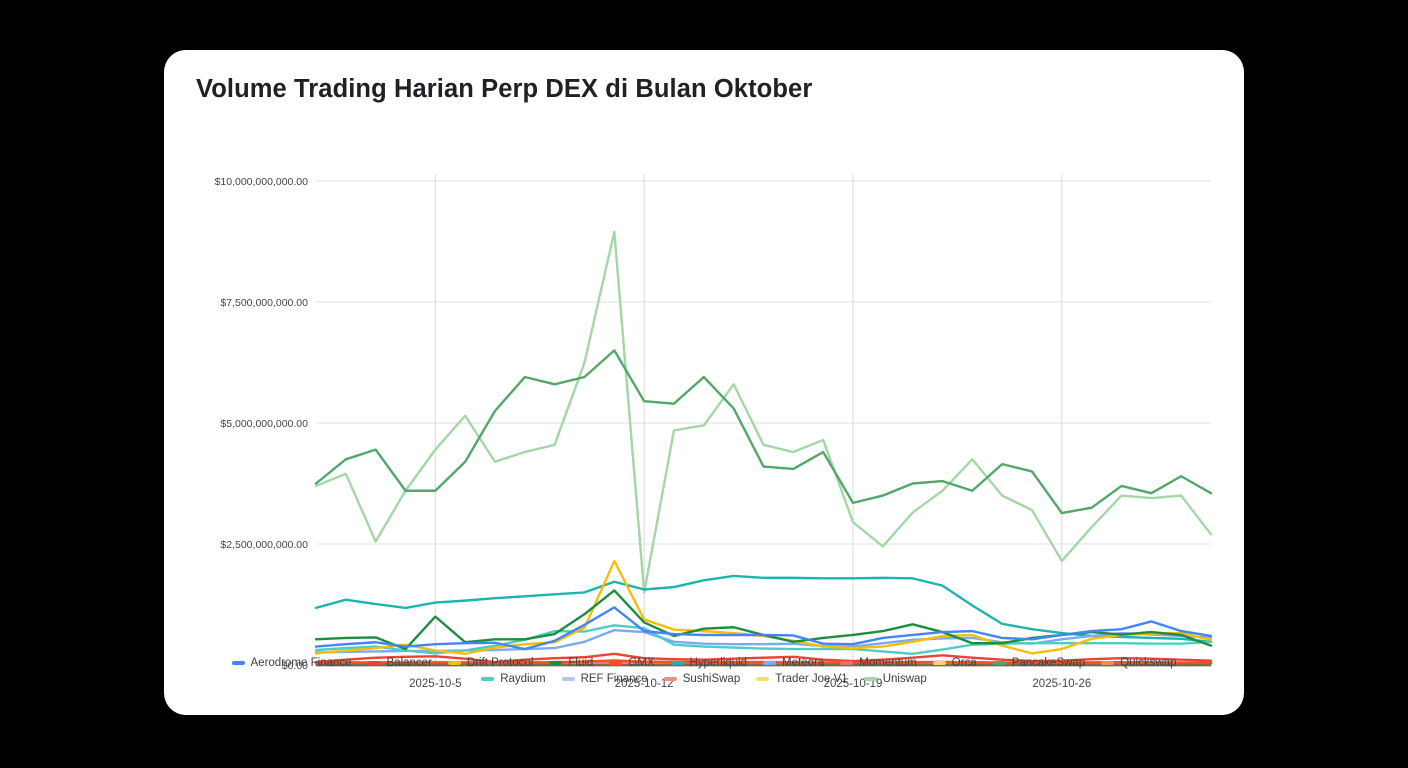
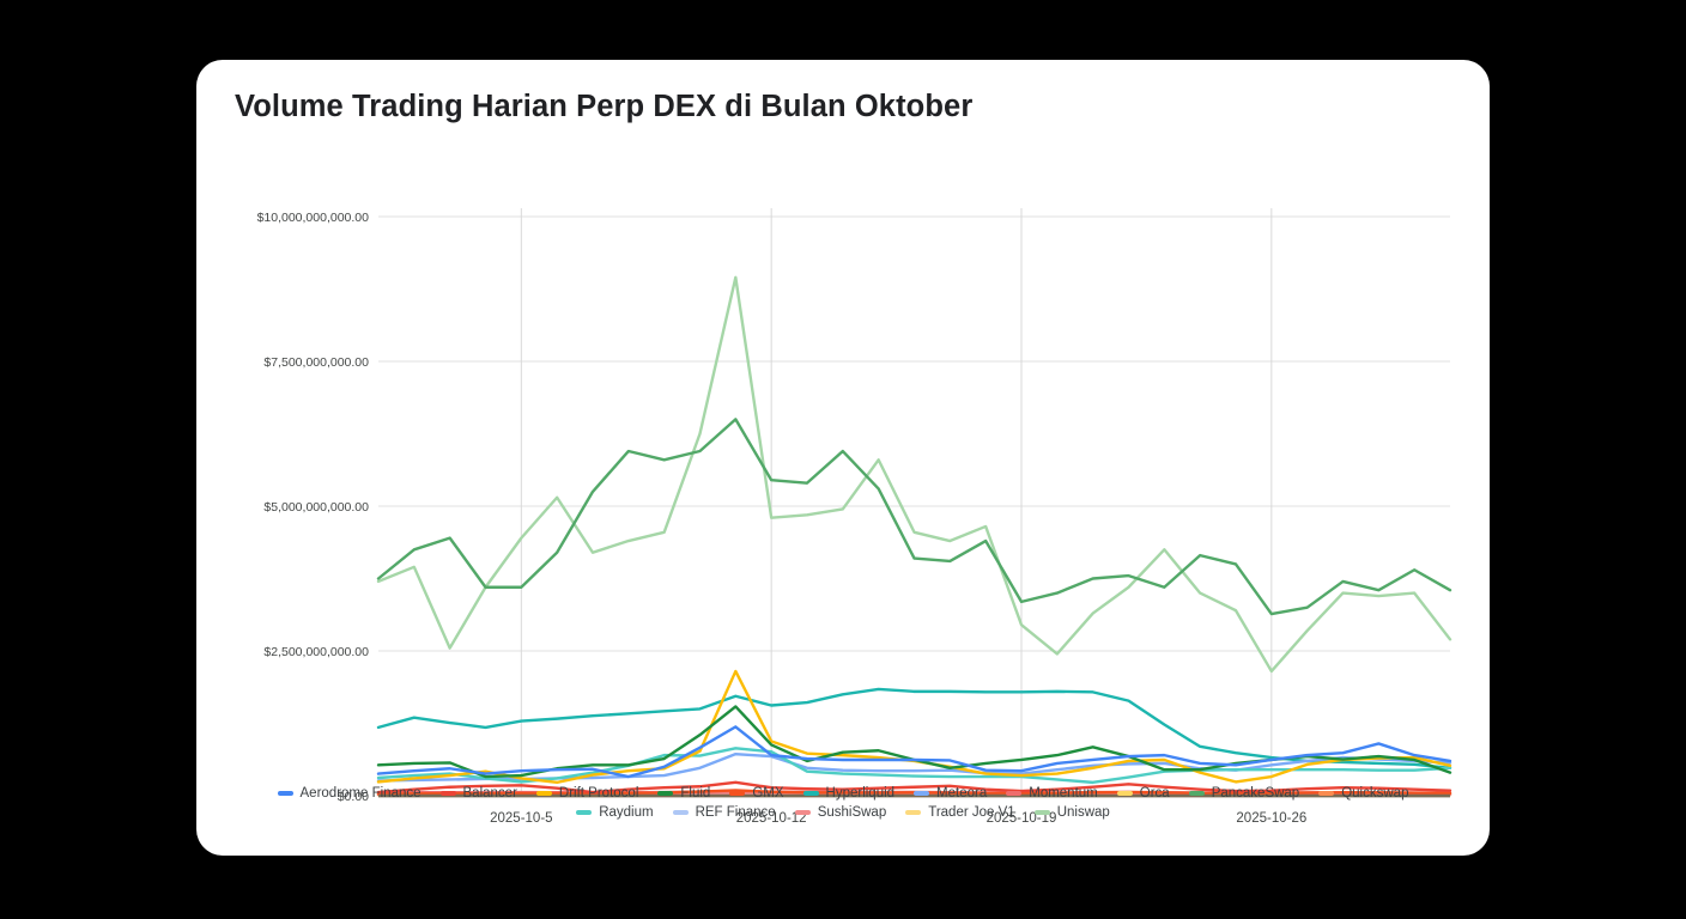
Fluid/2025-10-5: $1000000000 -> $400000000
Uniswap/2025-10-12: $1500000000 -> $4800000000
